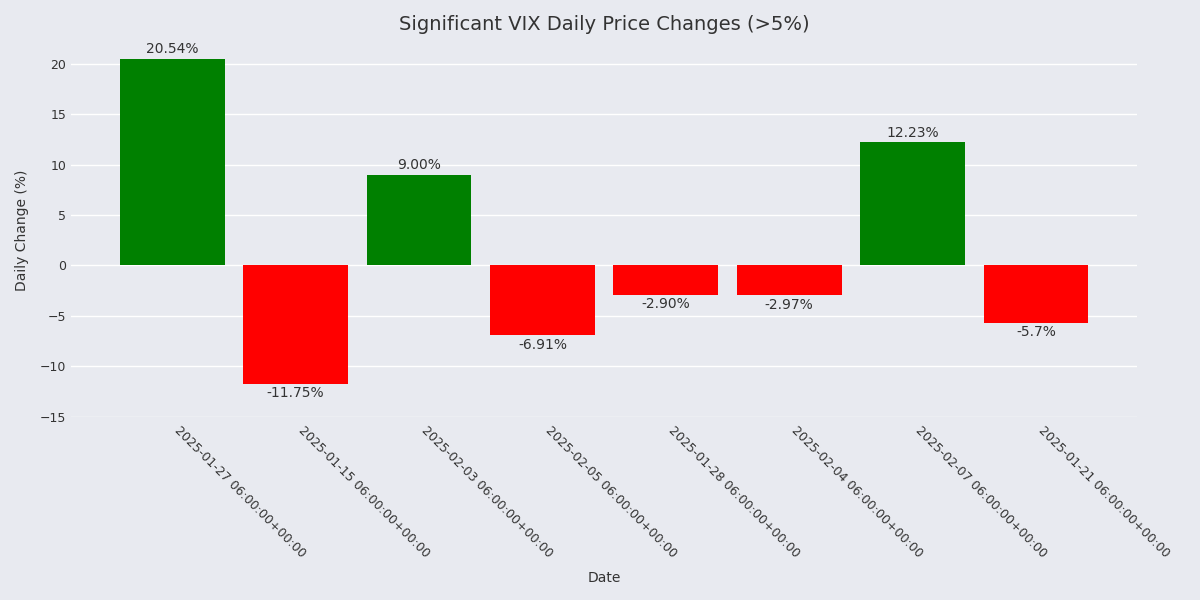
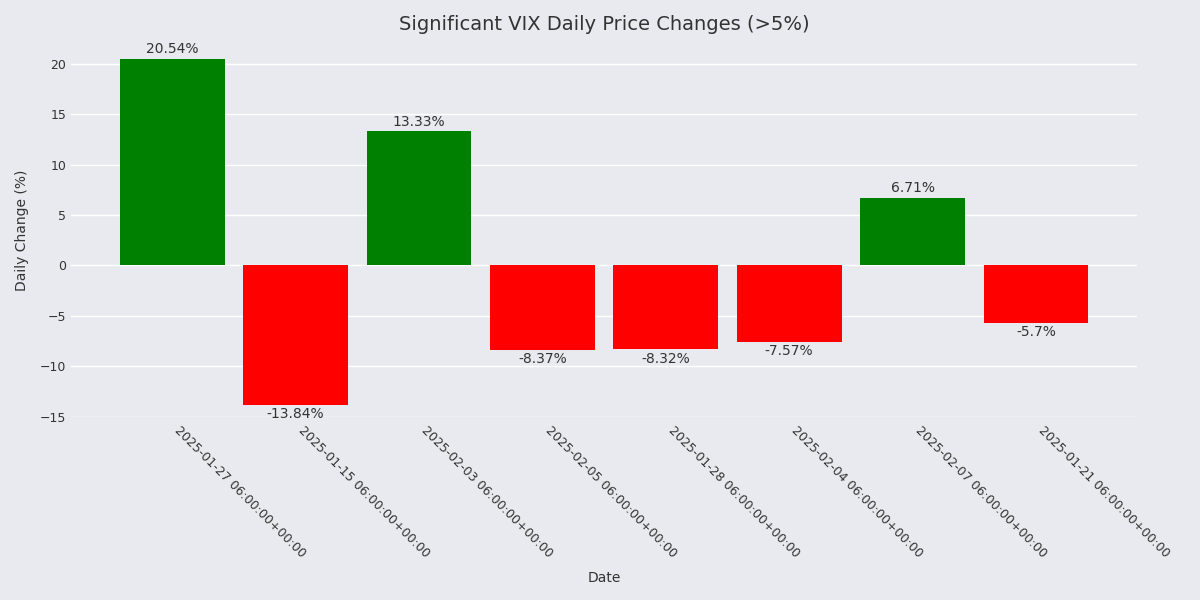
2025-01-15 06:00:00+00:00: -11.75% -> -13.84%
2025-02-03 06:00:00+00:00: 9.00% -> 13.33%
2025-02-05 06:00:00+00:00: -6.91% -> -8.37%
2025-01-28 06:00:00+00:00: -2.90% -> -8.32%
2025-02-04 06:00:00+00:00: -2.97% -> -7.57%
2025-02-07 06:00:00+00:00: 12.23% -> 6.71%
